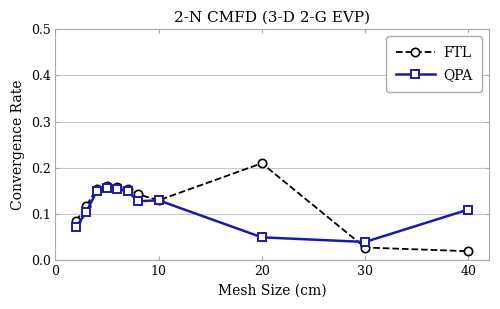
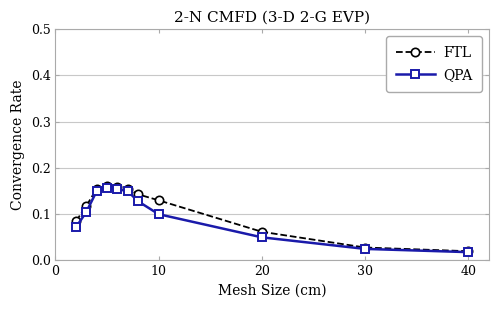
QPA/10: 0.130 -> 0.100
FTL/20: 0.210 -> 0.062
QPA/30: 0.040 -> 0.025
QPA/40: 0.110 -> 0.018
